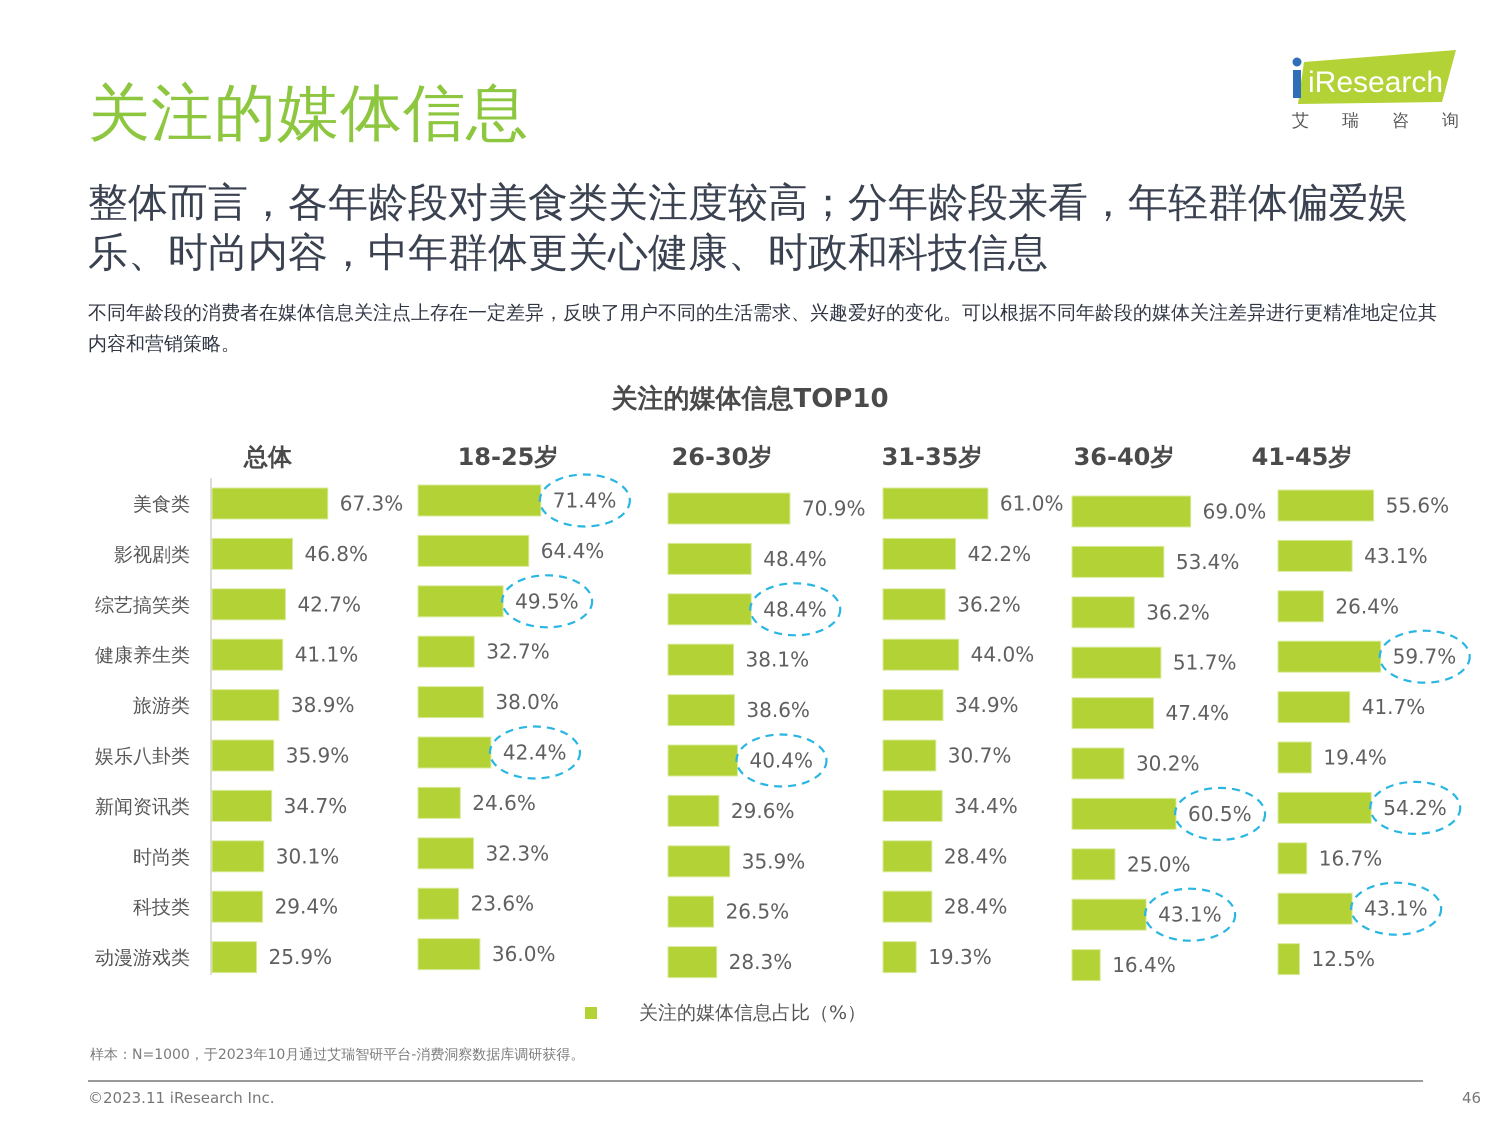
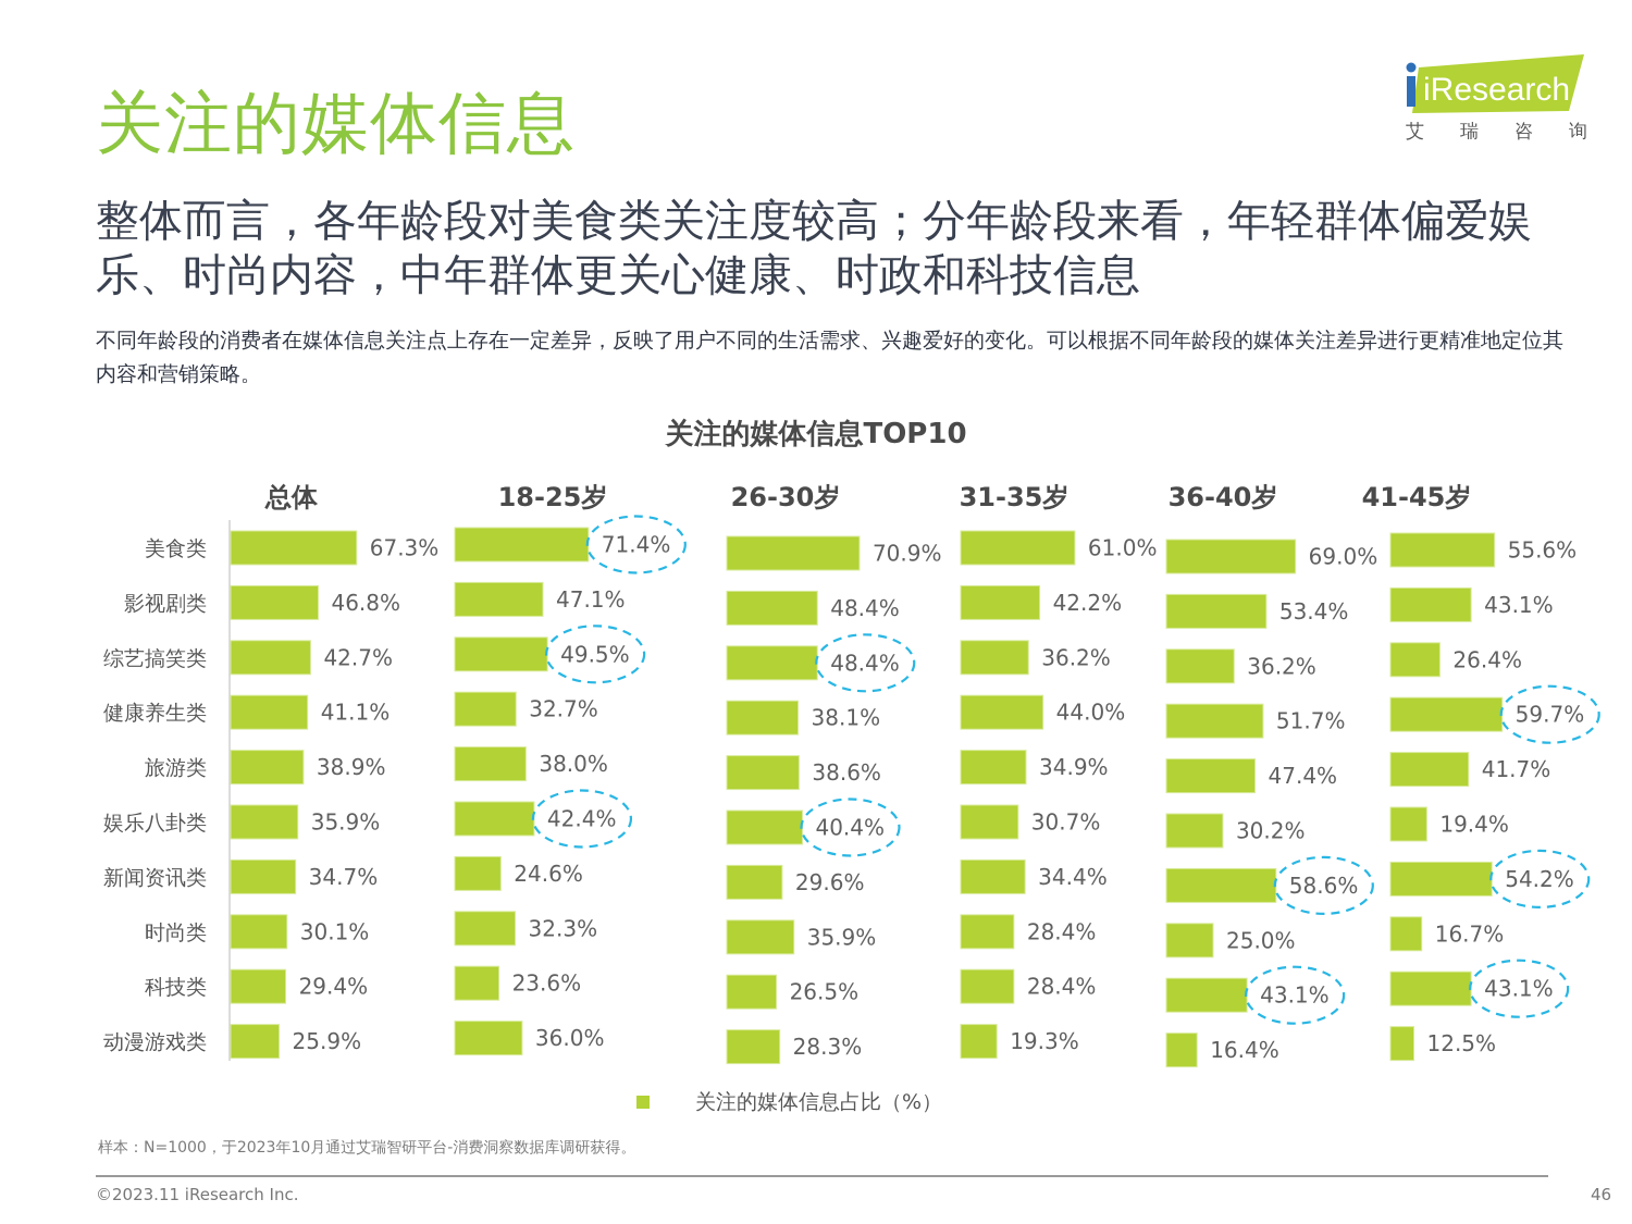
18-25岁/影视剧类: 64.4% -> 47.1%
36-40岁/新闻资讯类: 60.5% -> 58.6%
